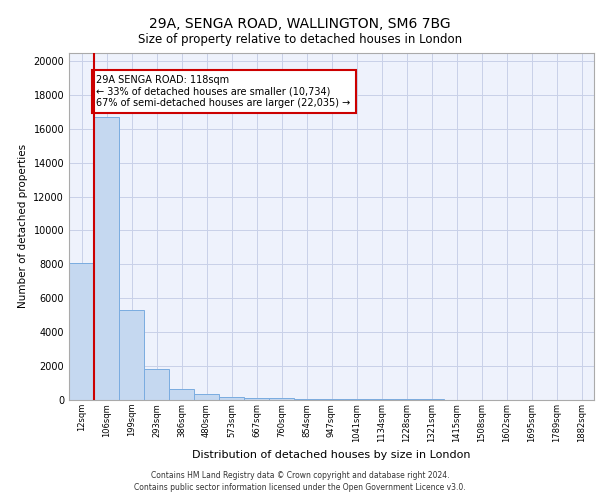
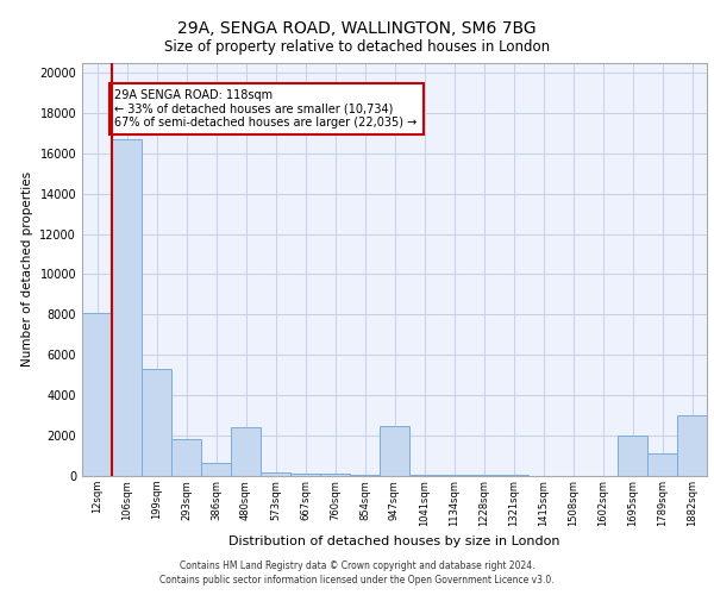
480sqm: 400 -> 2400
947sqm: 100 -> 2500
1695sqm: 0 -> 2000
1789sqm: 0 -> 1100
1882sqm: 0 -> 3000
